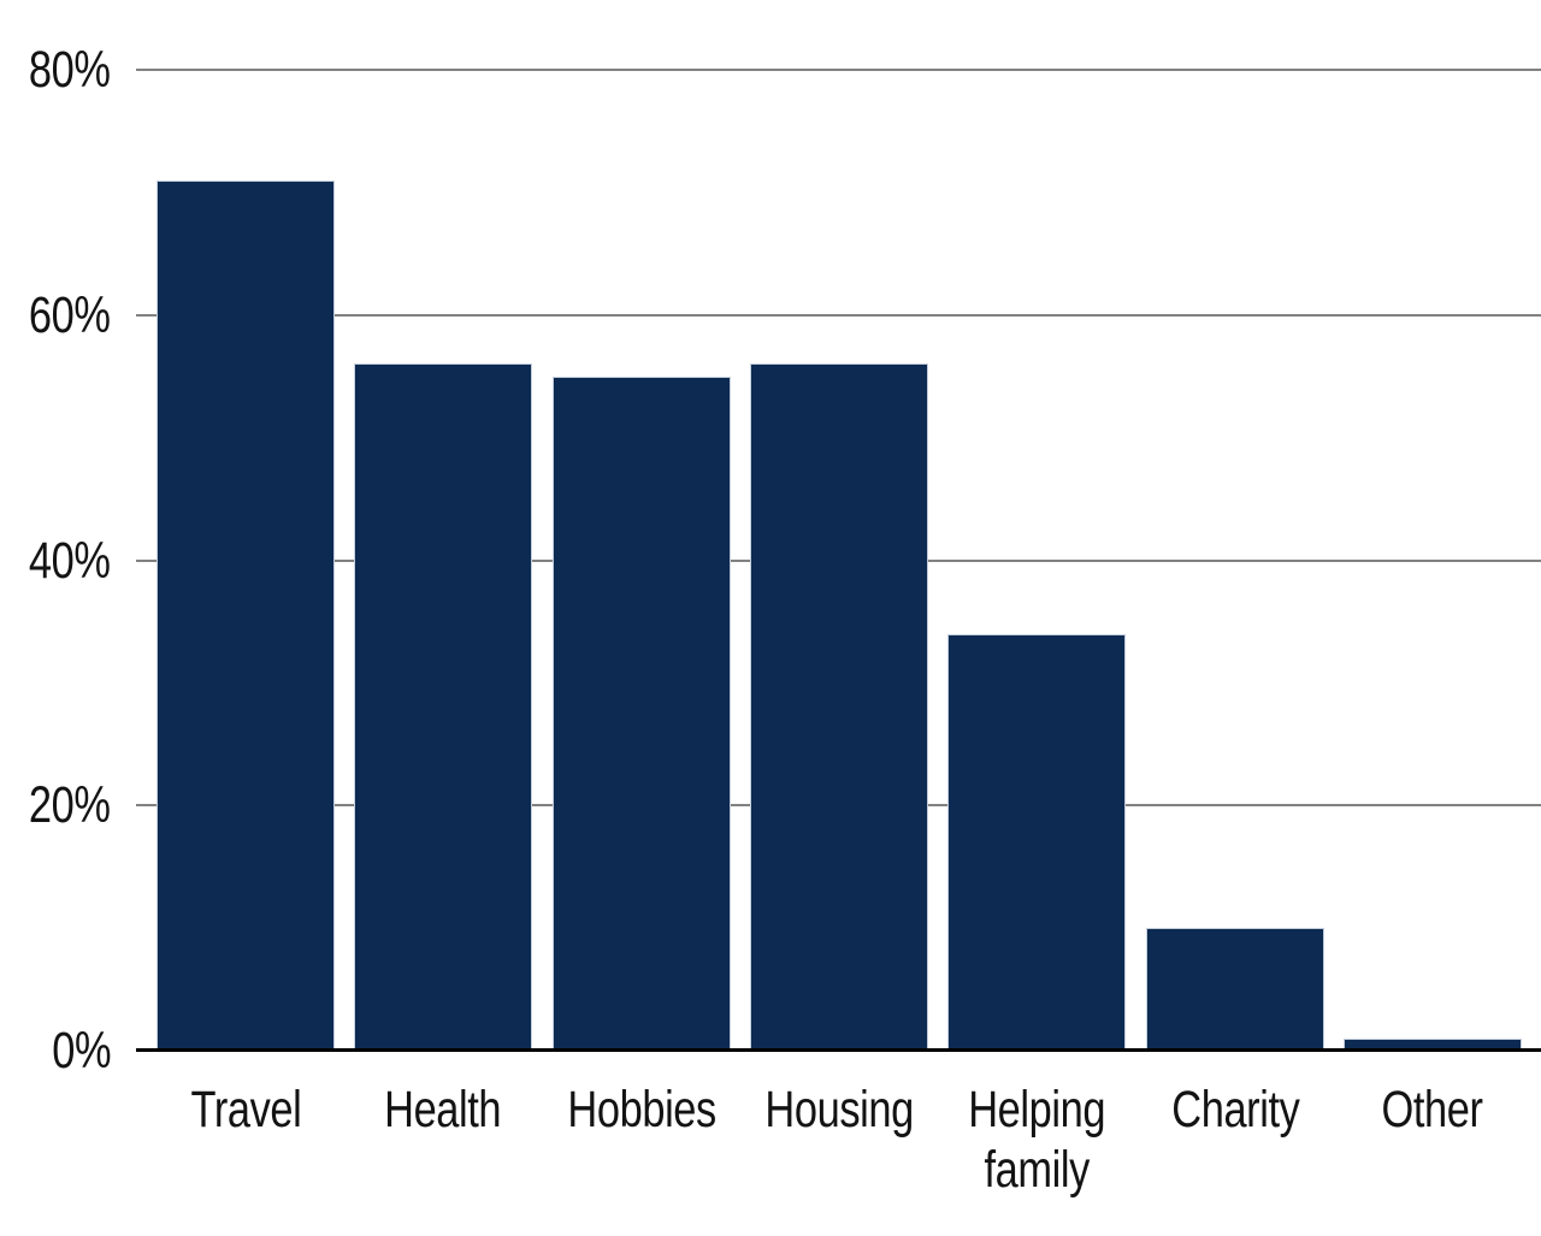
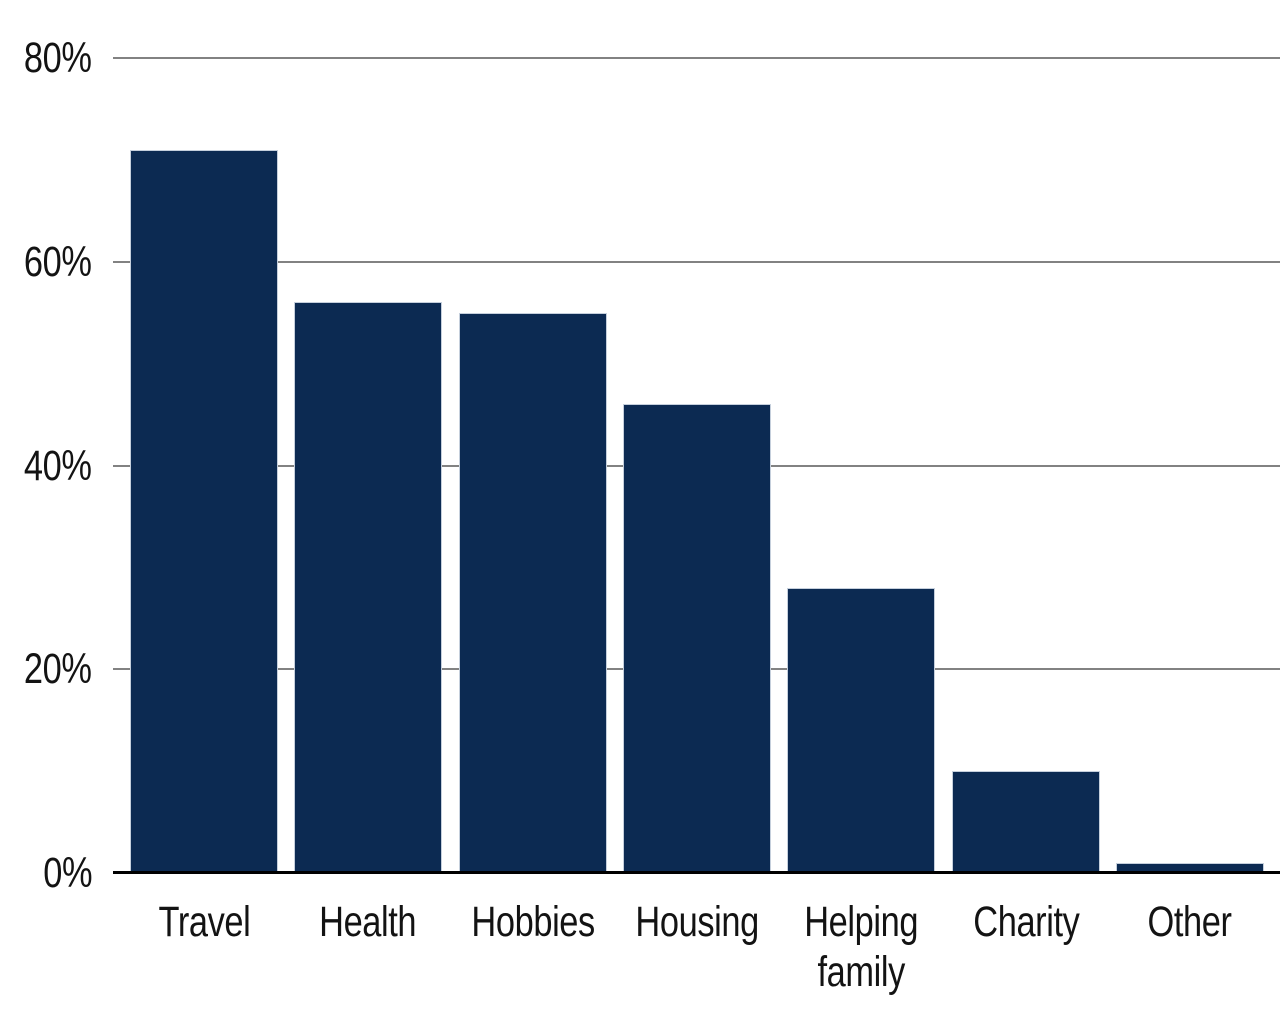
Housing: 56% -> 46%
Helping family: 34% -> 28%
